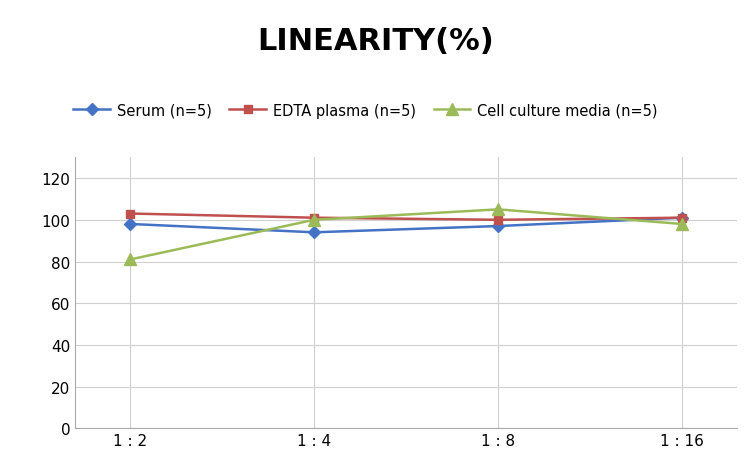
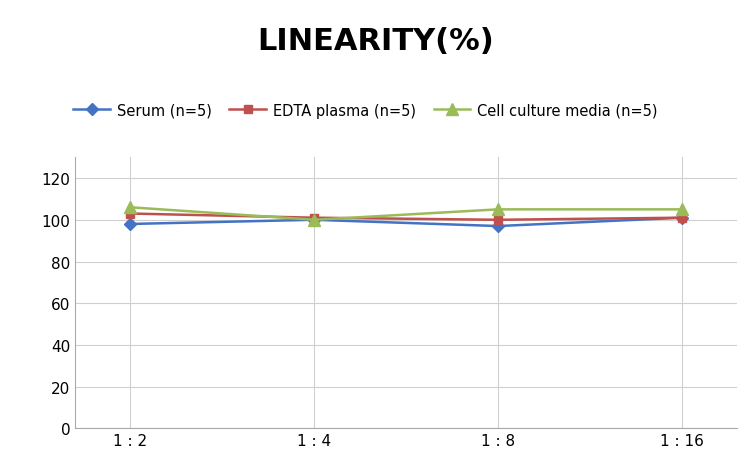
Cell culture media (n=5)/1 : 2: 81 -> 106
Serum (n=5)/1 : 4: 94 -> 100
Cell culture media (n=5)/1 : 16: 98 -> 105
